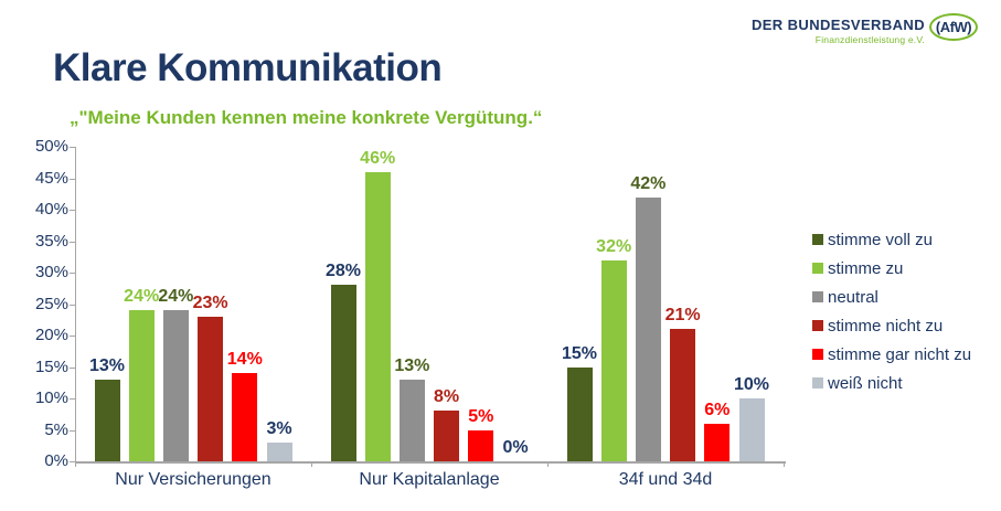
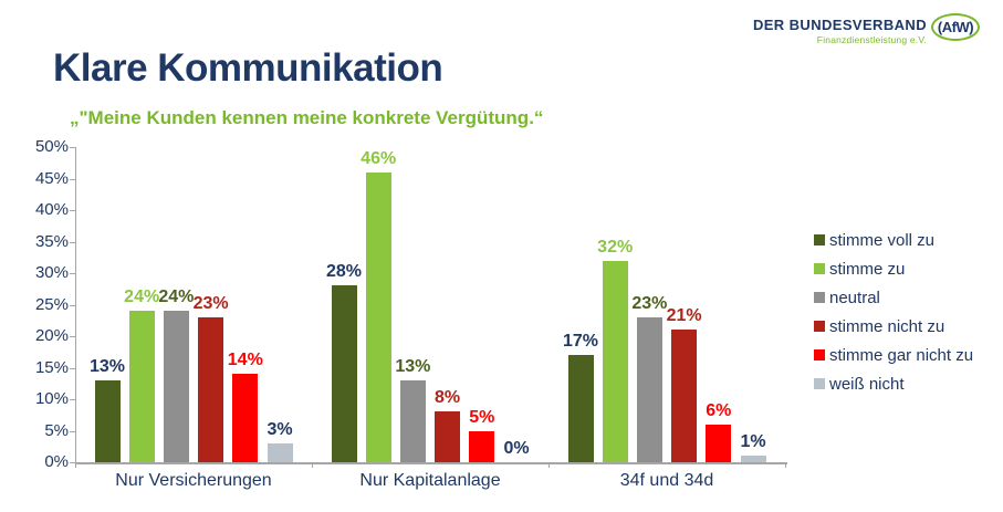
stimme voll zu/34f und 34d: 15% -> 17%
neutral/34f und 34d: 42% -> 23%
weiß nicht/34f und 34d: 10% -> 1%
